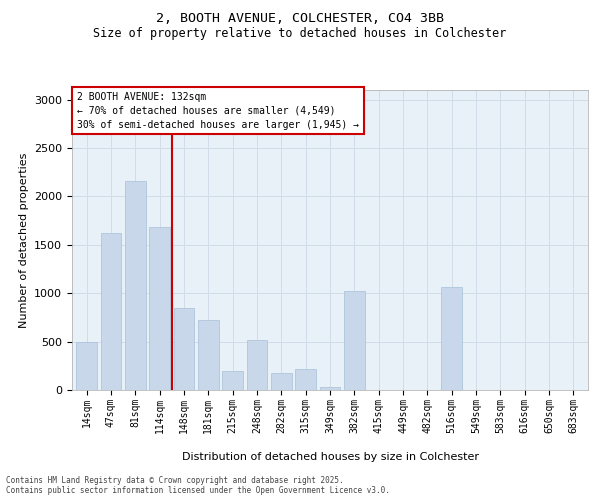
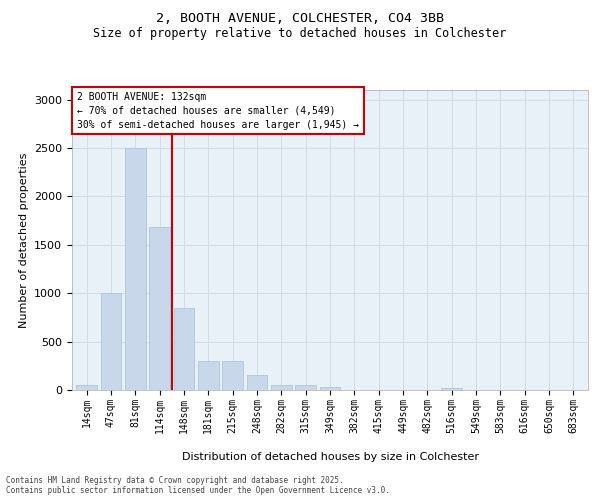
14sqm: 500 -> 50
47sqm: 1620 -> 1000
81sqm: 2160 -> 2500
181sqm: 720 -> 300
215sqm: 200 -> 300
248sqm: 520 -> 150
282sqm: 180 -> 60
315sqm: 220 -> 60
382sqm: 1020 -> 0
516sqm: 1060 -> 20
